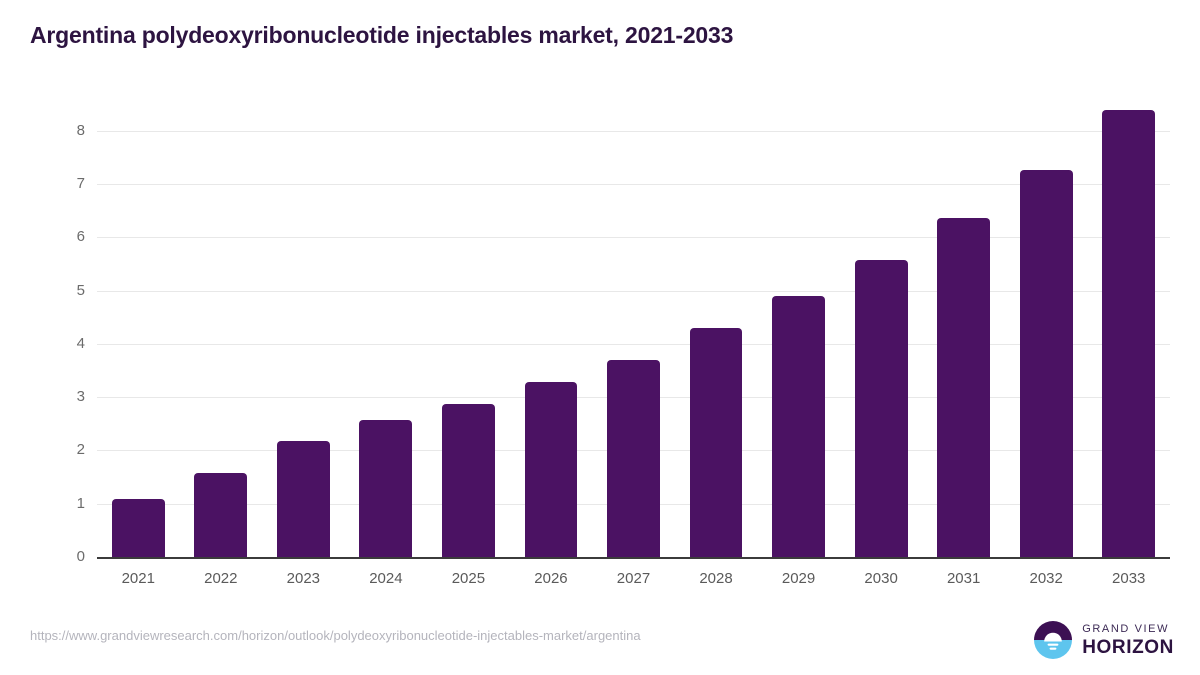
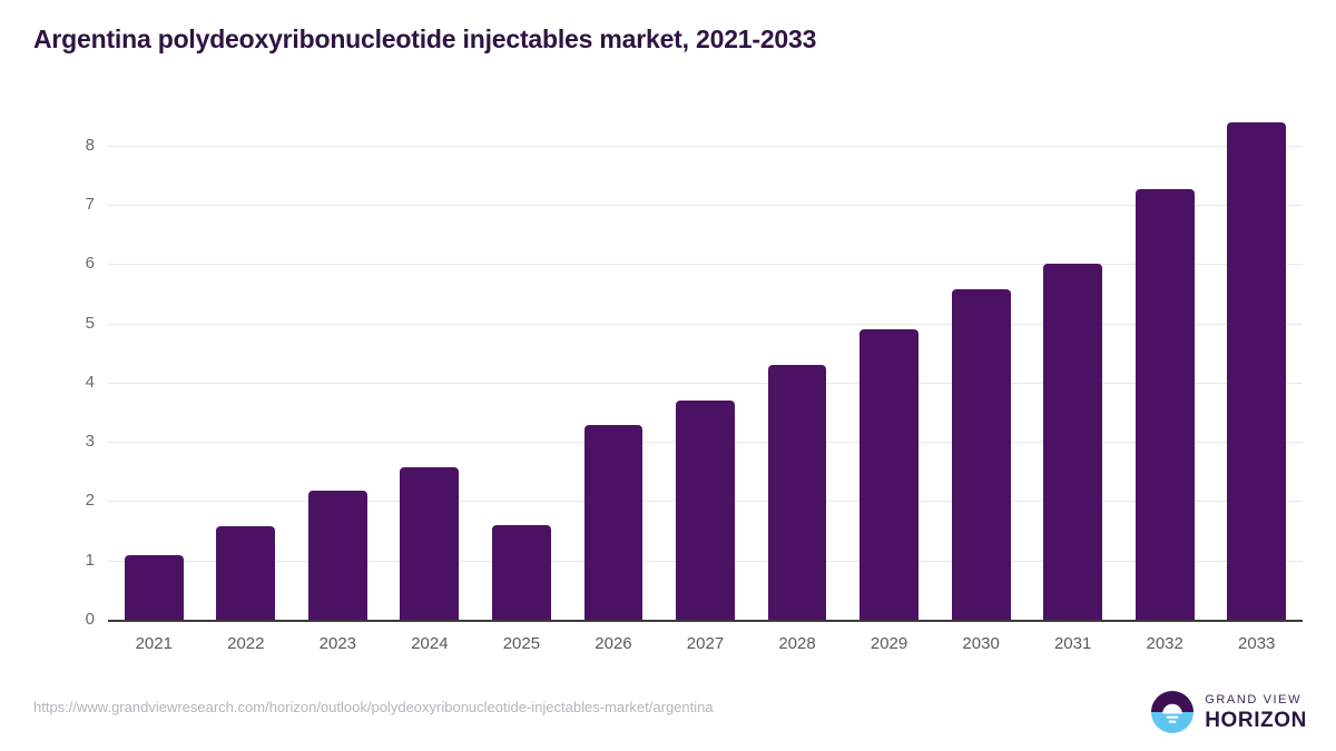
2025: 2.9 -> 1.6
2031: 6.4 -> 6.0
